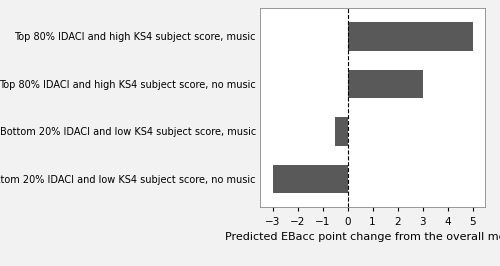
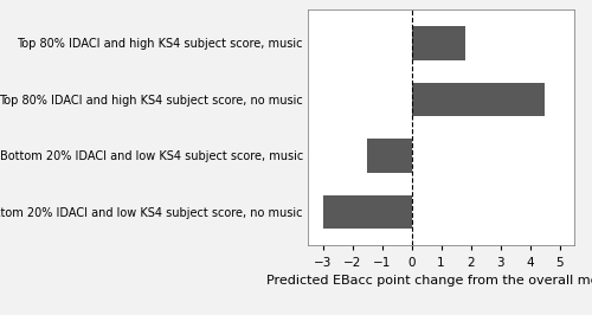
Top 80% IDACI and high KS4 subject score, music: 5.0 -> 1.8
Top 80% IDACI and high KS4 subject score, no music: 3.0 -> 4.5
Bottom 20% IDACI and low KS4 subject score, music: -0.5 -> -1.5
